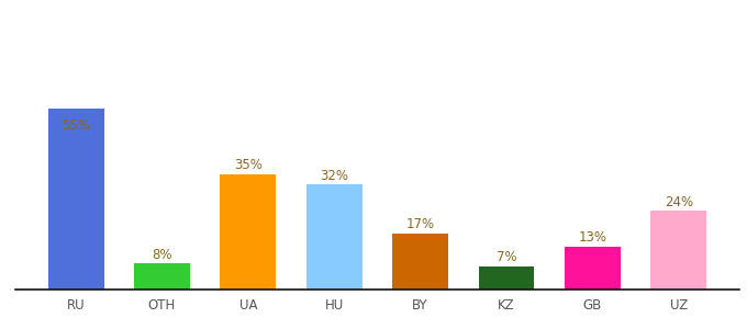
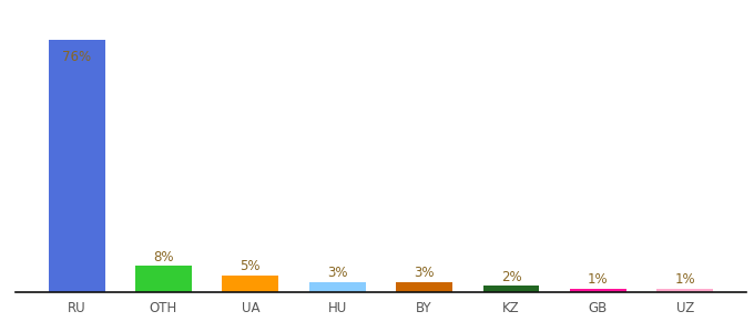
RU: 55% -> 76%
UA: 35% -> 5%
HU: 32% -> 3%
BY: 17% -> 3%
KZ: 7% -> 2%
GB: 13% -> 1%
UZ: 24% -> 1%
